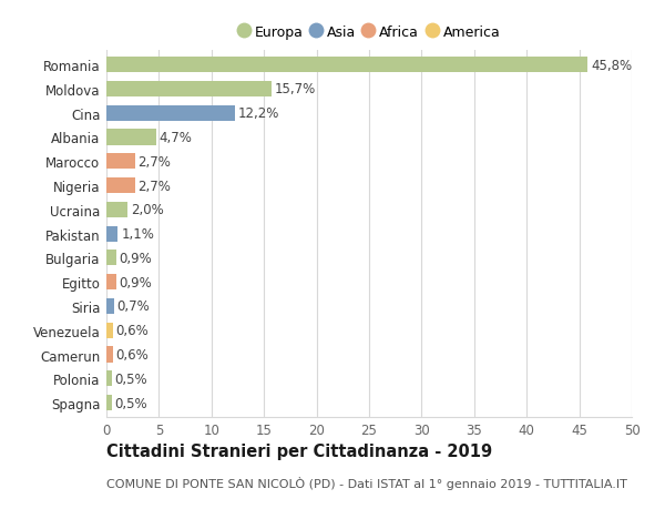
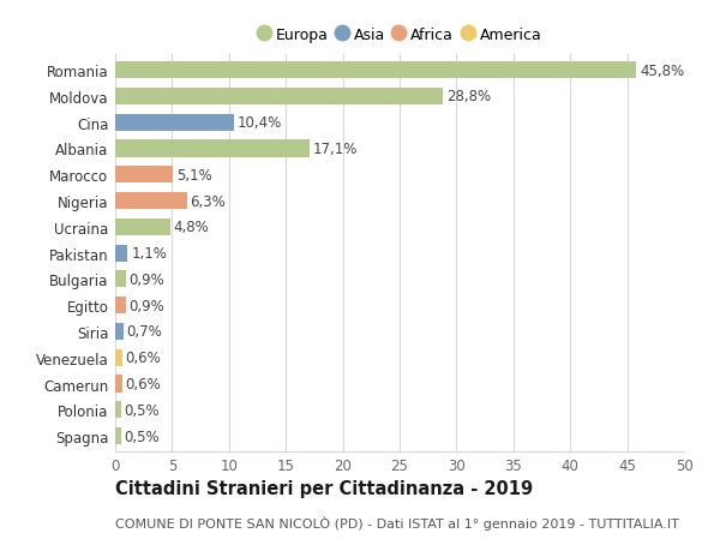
Moldova: 15,7% -> 28,8%
Cina: 12,2% -> 10,4%
Albania: 4,7% -> 17,1%
Marocco: 2,7% -> 5,1%
Nigeria: 2,7% -> 6,3%
Ucraina: 2,0% -> 4,8%
